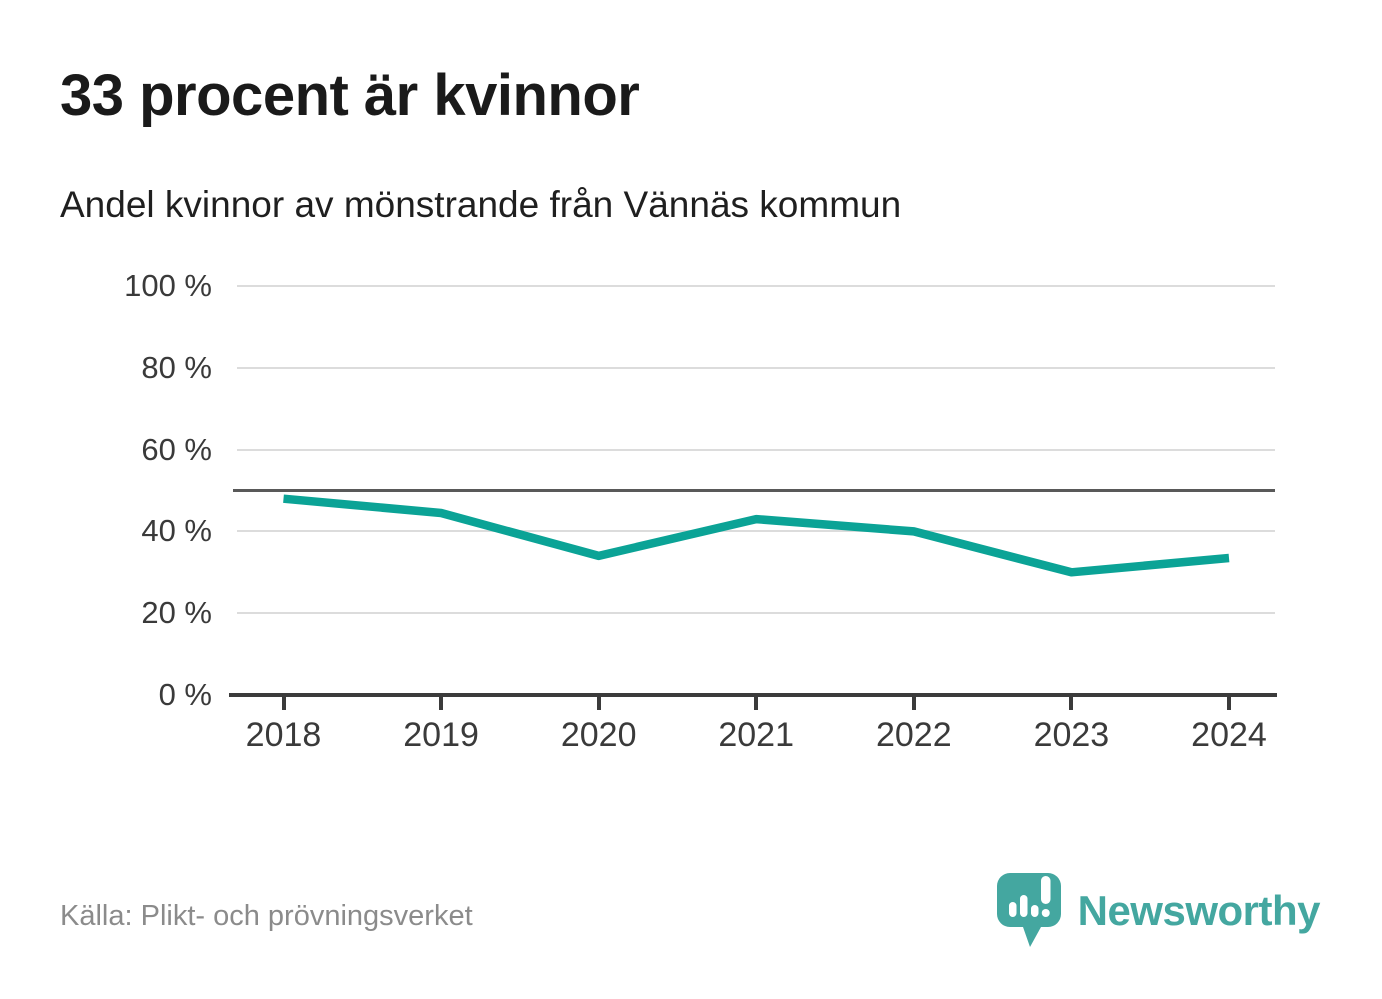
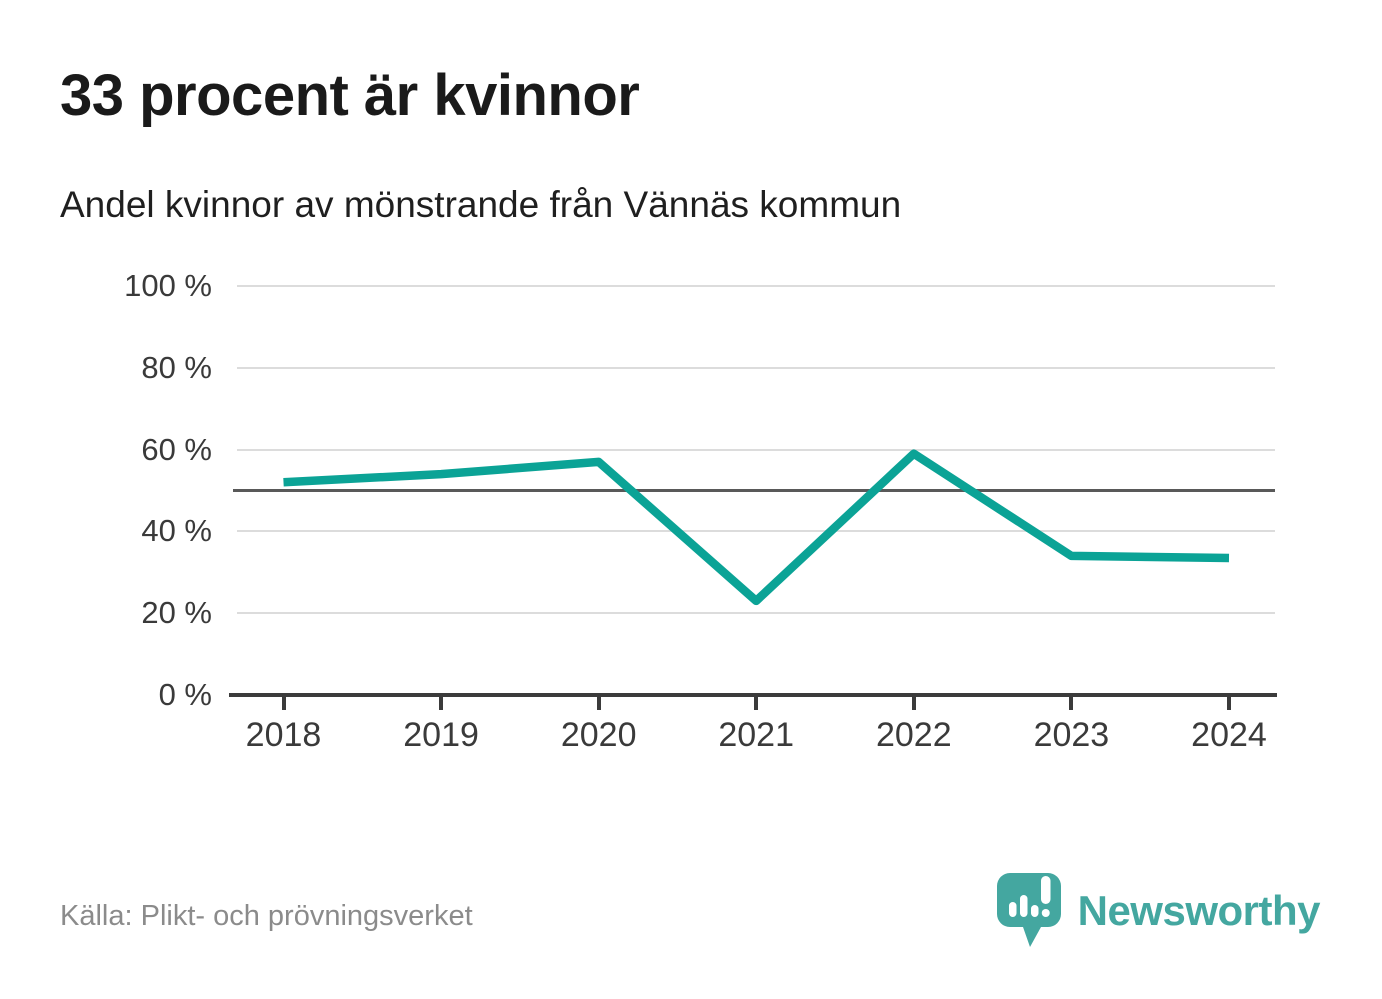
2018: 48% -> 52%
2019: 44% -> 54%
2020: 34% -> 57%
2021: 43% -> 23%
2022: 40% -> 59%
2023: 30% -> 34%
